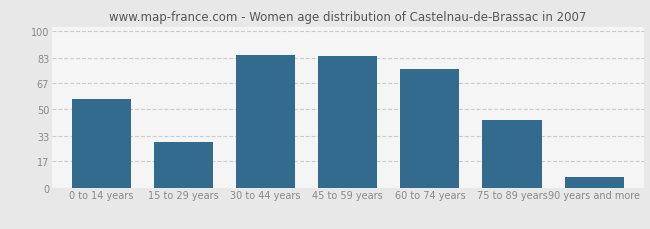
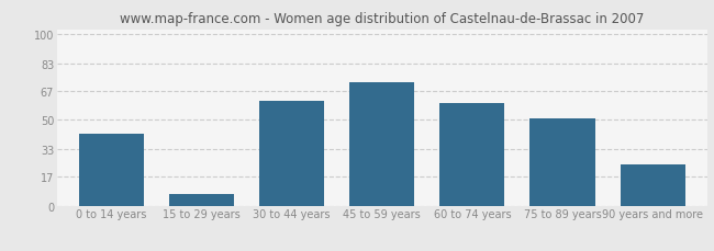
0 to 14 years: 57 -> 42
15 to 29 years: 29 -> 7
30 to 44 years: 85 -> 61
45 to 59 years: 84 -> 72
60 to 74 years: 76 -> 60
75 to 89 years: 43 -> 51
90 years and more: 7 -> 24
